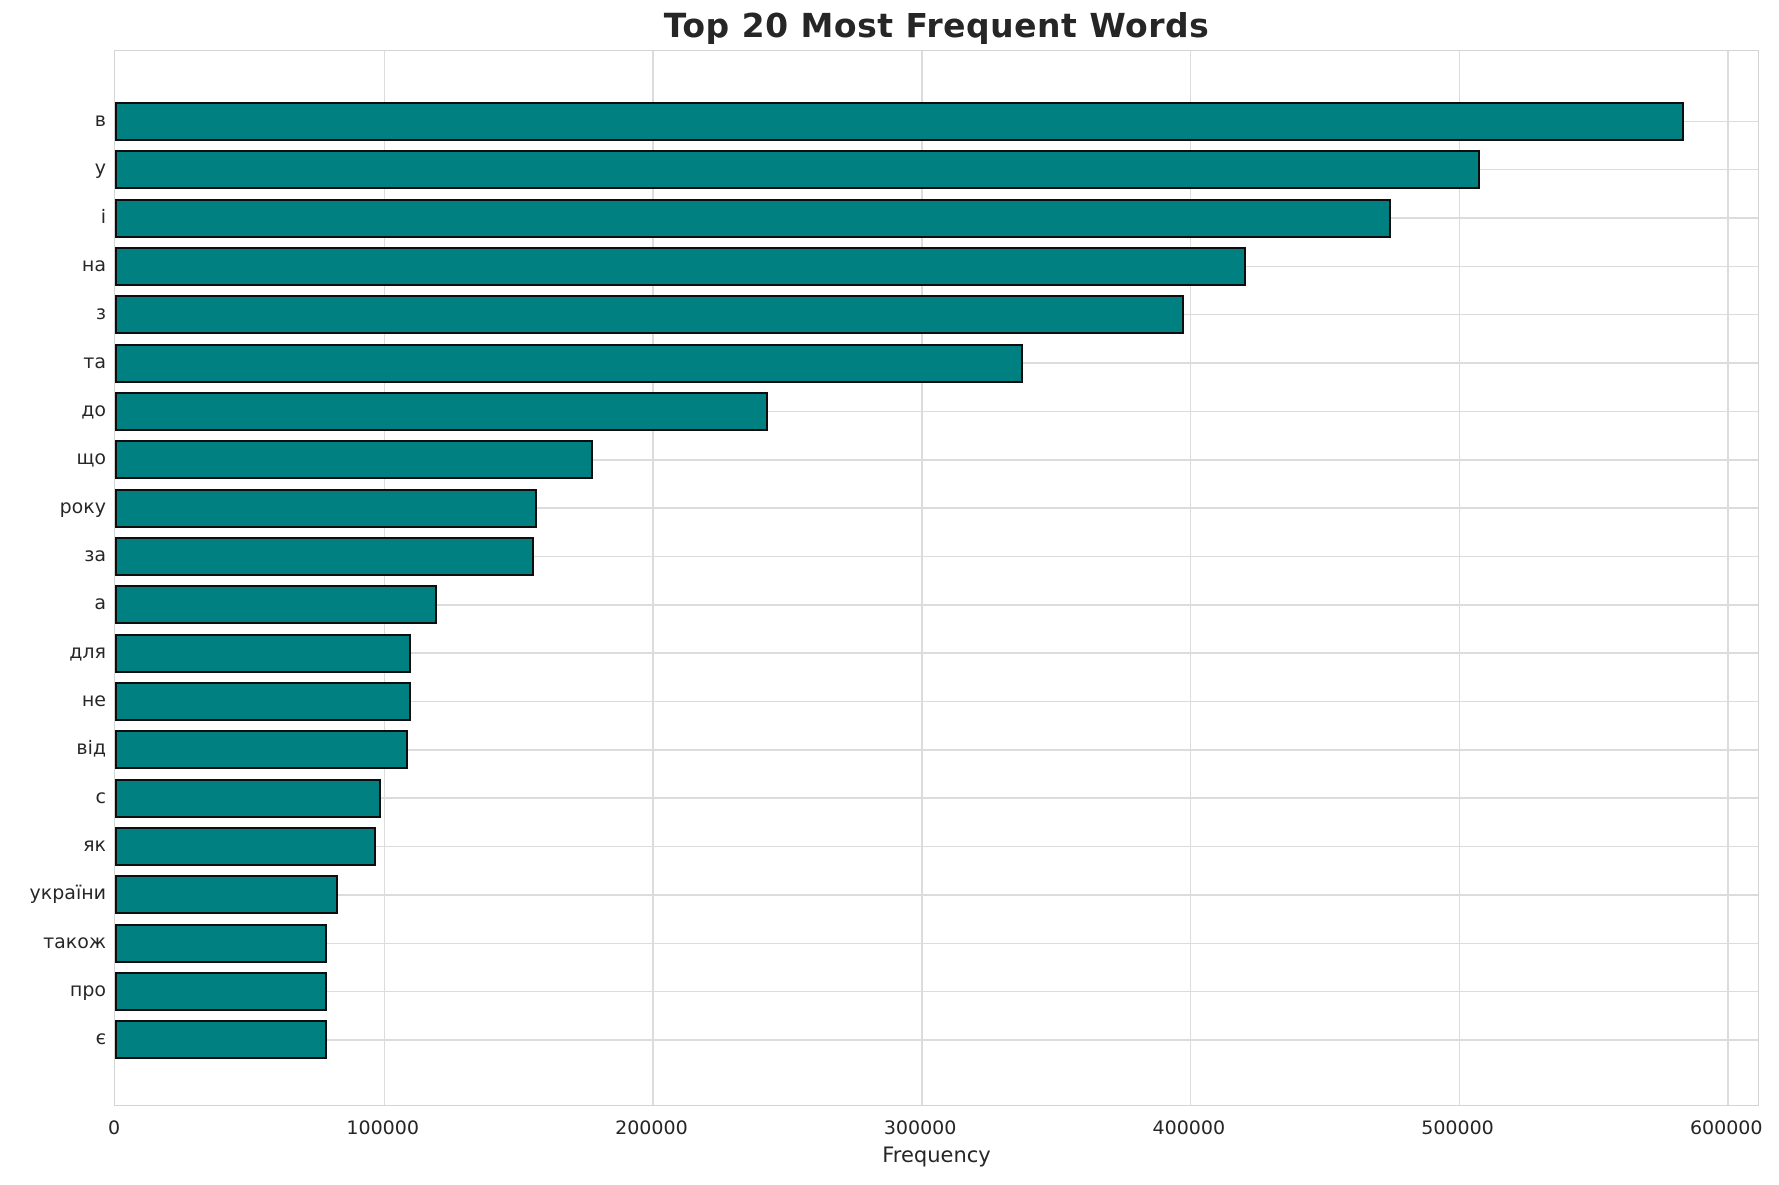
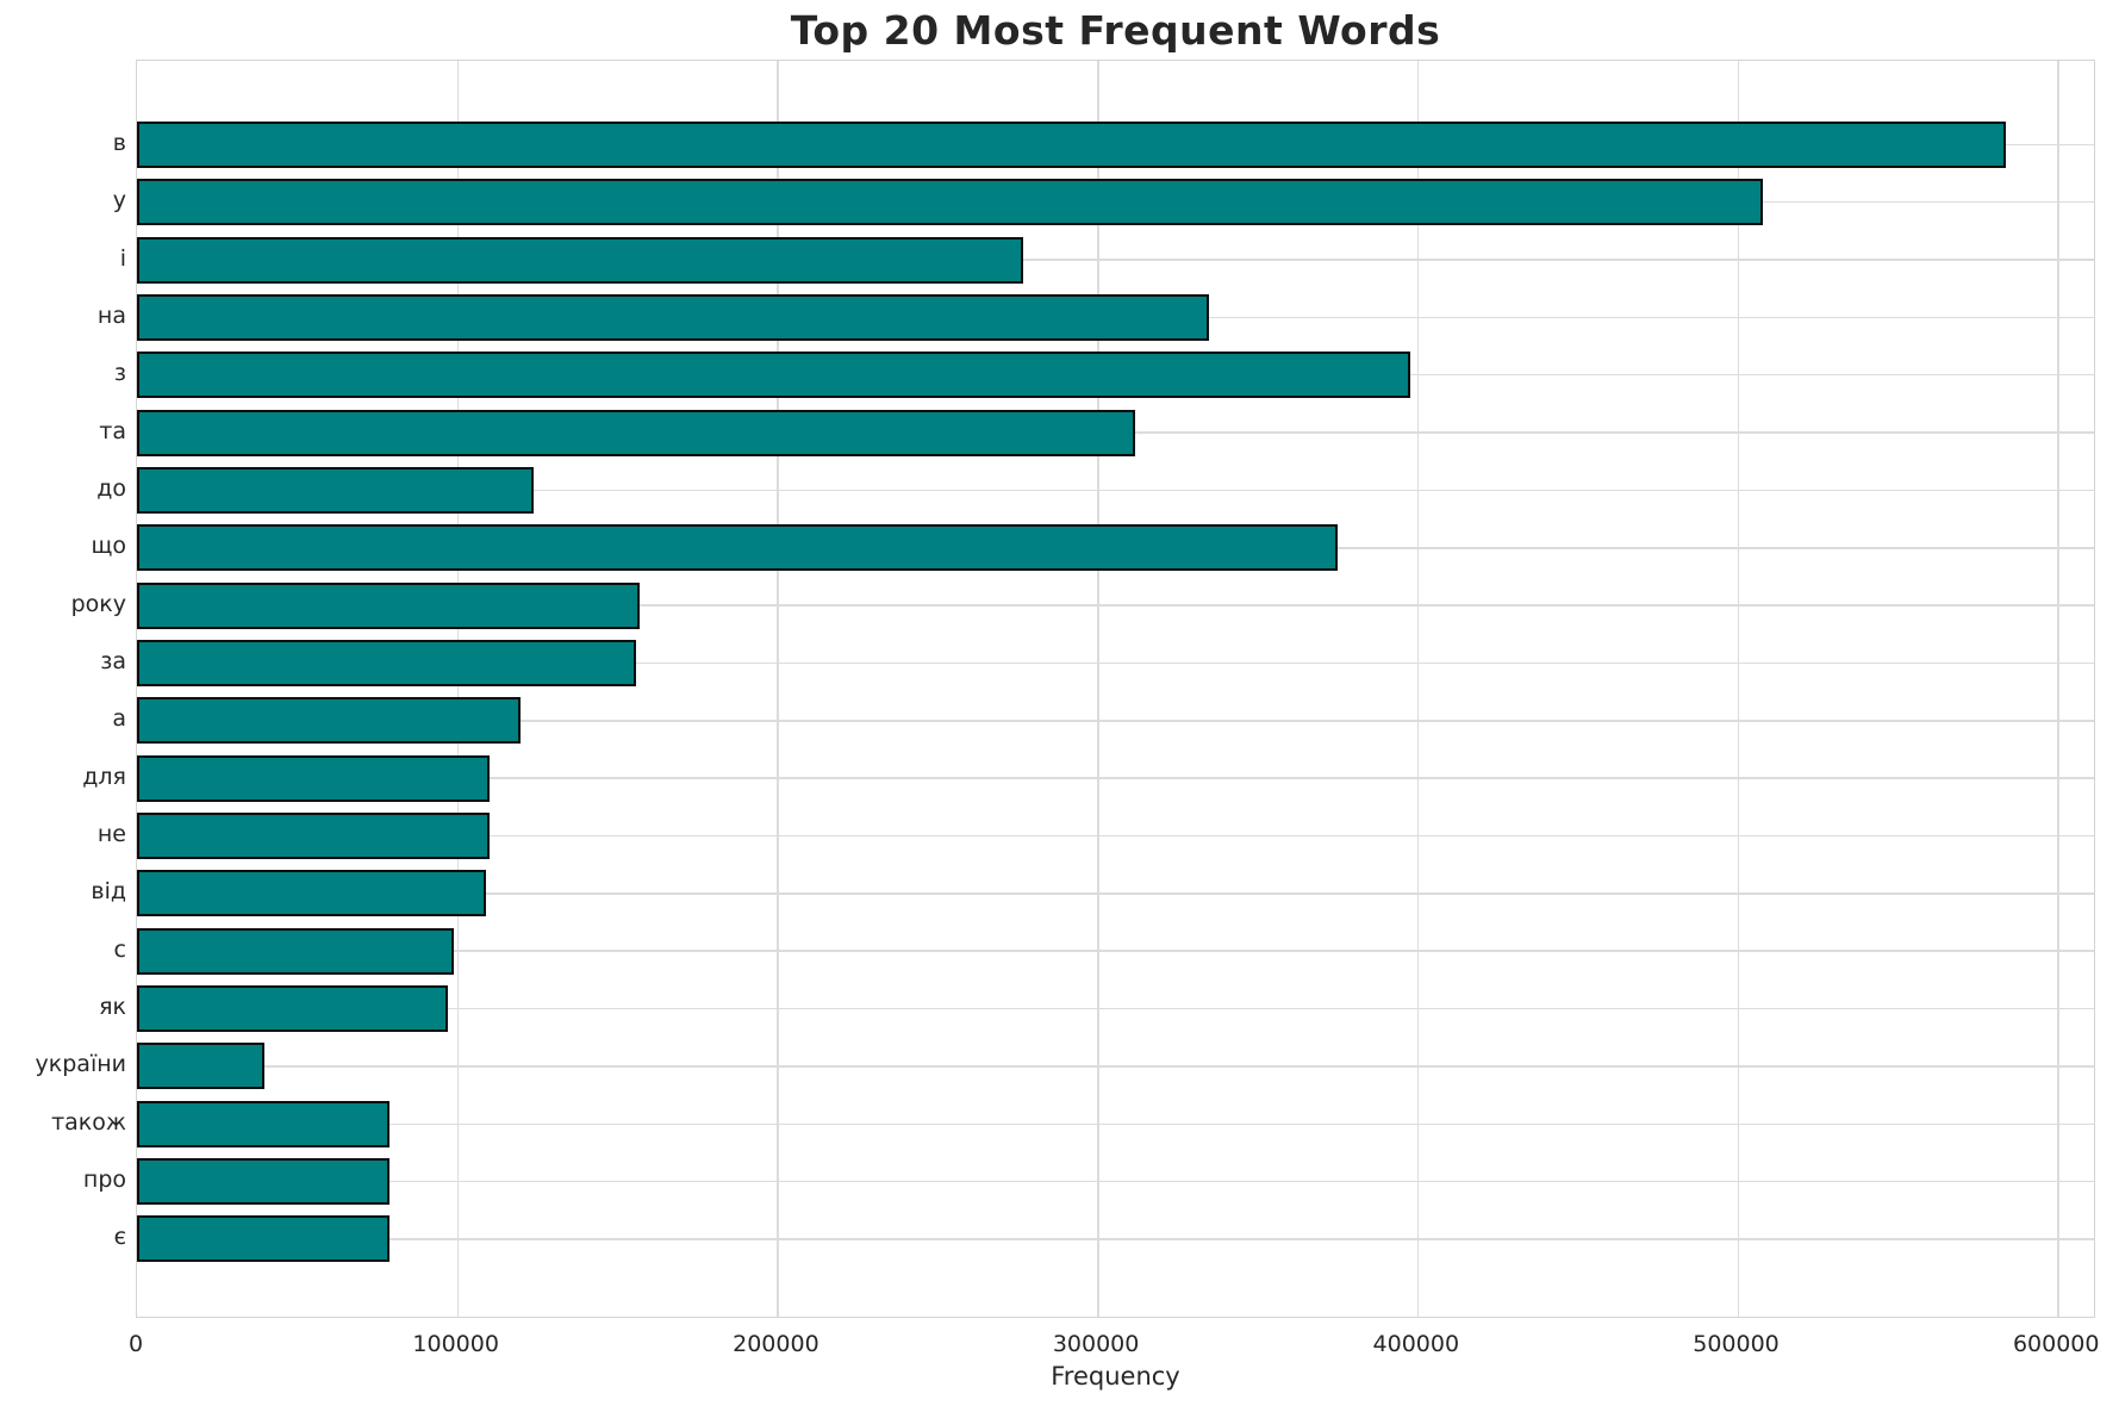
і: 475000 -> 277000
на: 421000 -> 335000
та: 338000 -> 312000
до: 243000 -> 124000
що: 178000 -> 375000
україни: 83000 -> 40000
